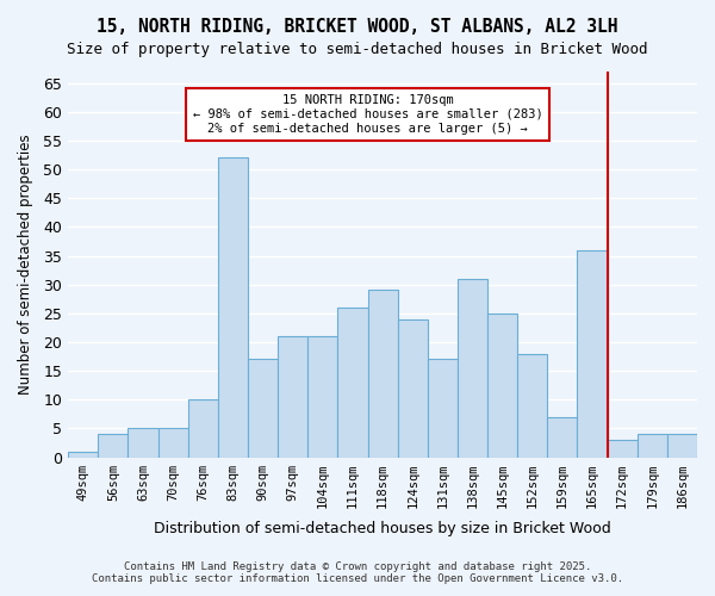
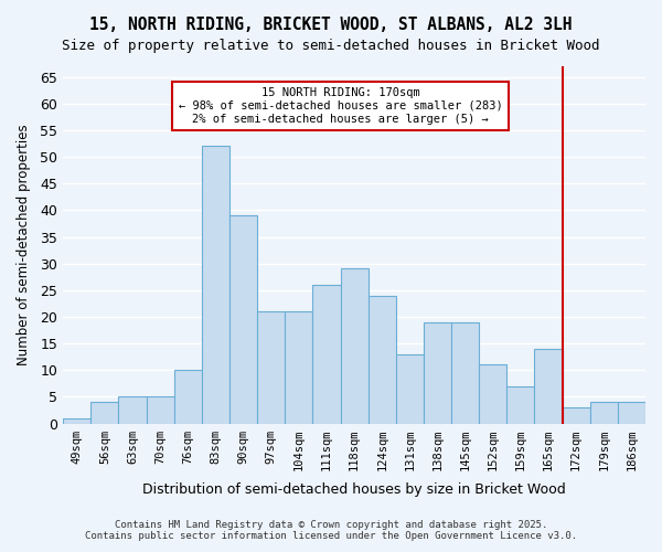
90sqm: 17 -> 39
131sqm: 17 -> 13
138sqm: 31 -> 19
145sqm: 25 -> 19
152sqm: 18 -> 11
165sqm: 36 -> 14
